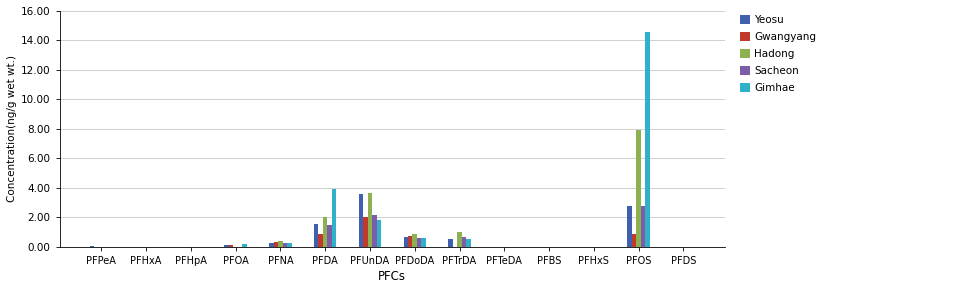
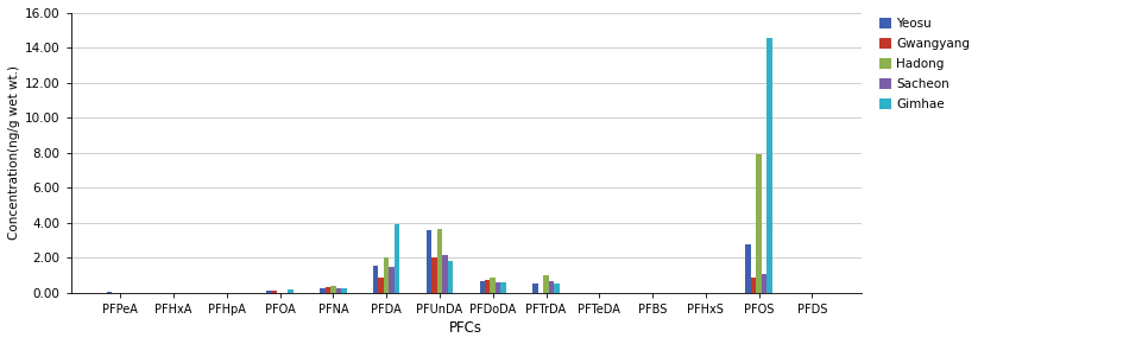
Sacheon/PFOS: 2.8 -> 1.1
